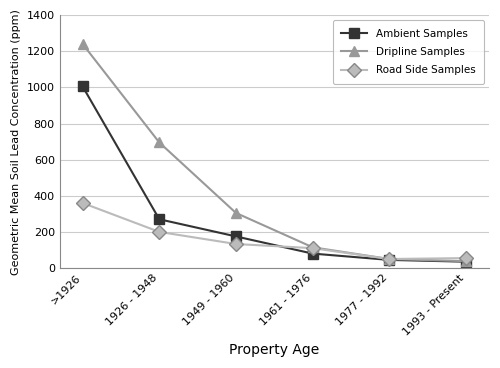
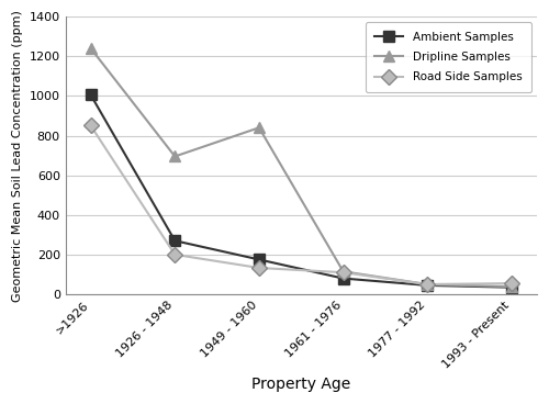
Road Side Samples/>1926: 360 -> 850
Dripline Samples/1949 - 1960: 300 -> 840
